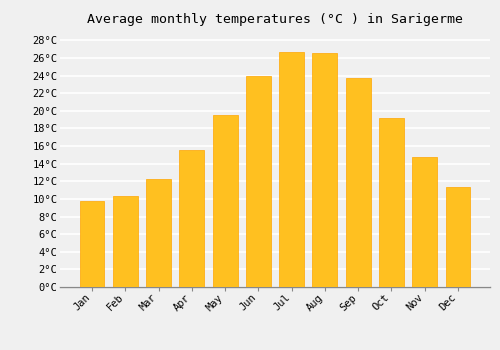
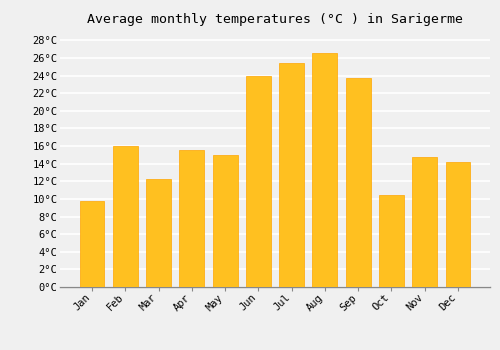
Feb: 10.3°C -> 16.0°C
May: 19.5°C -> 15.0°C
Jul: 26.7°C -> 25.4°C
Oct: 19.2°C -> 10.4°C
Dec: 11.3°C -> 14.2°C
